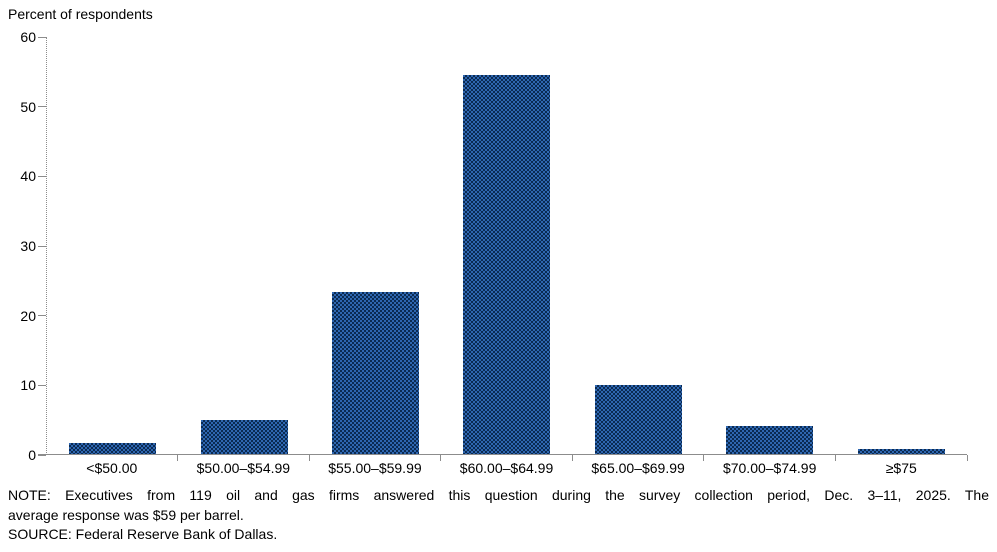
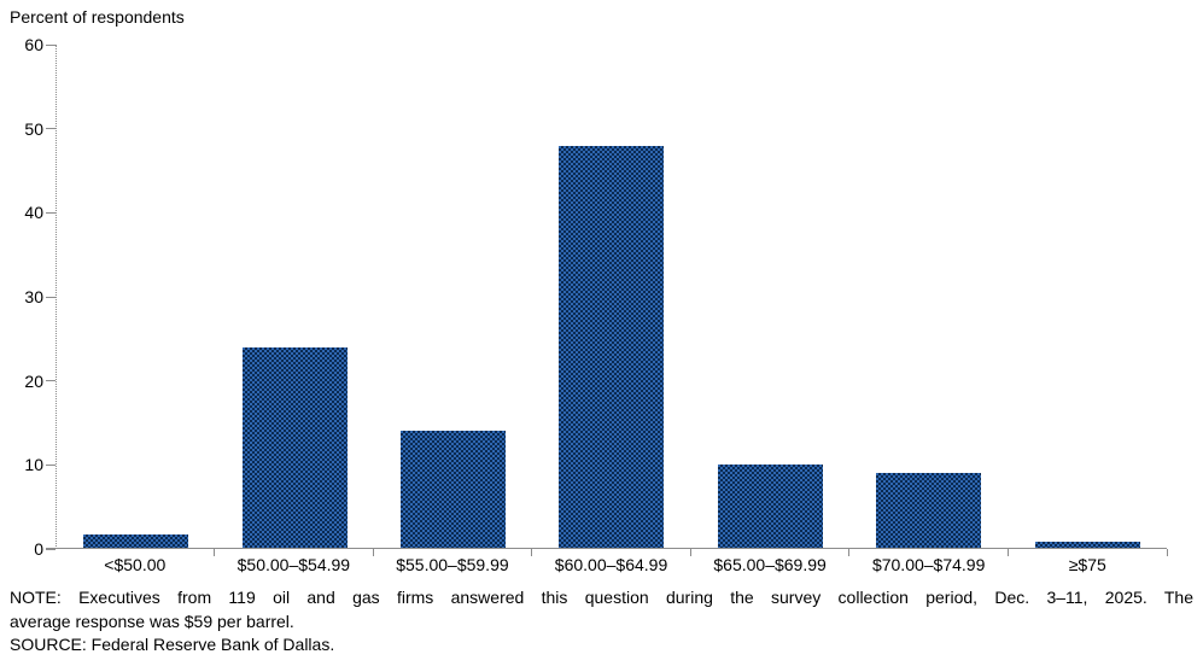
$50.00–$54.99: 5 -> 24
$55.00–$59.99: 23 -> 14
$60.00–$64.99: 55 -> 48
$70.00–$74.99: 4 -> 9
